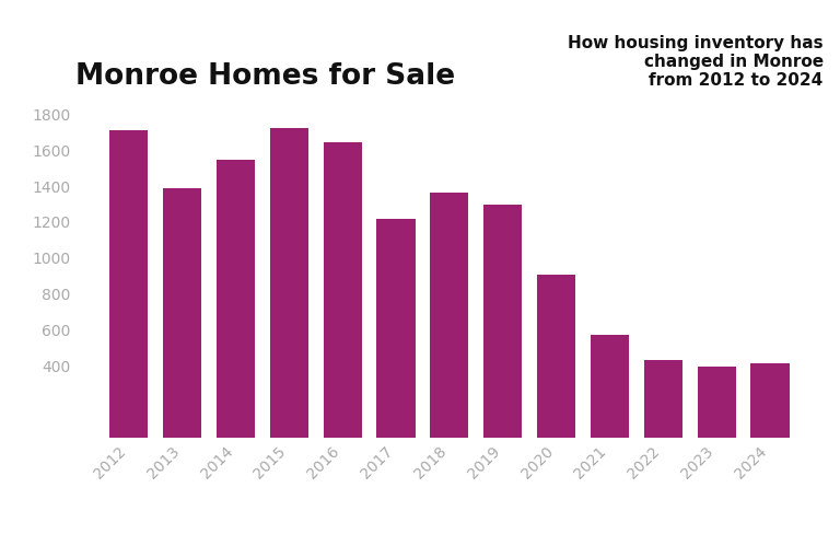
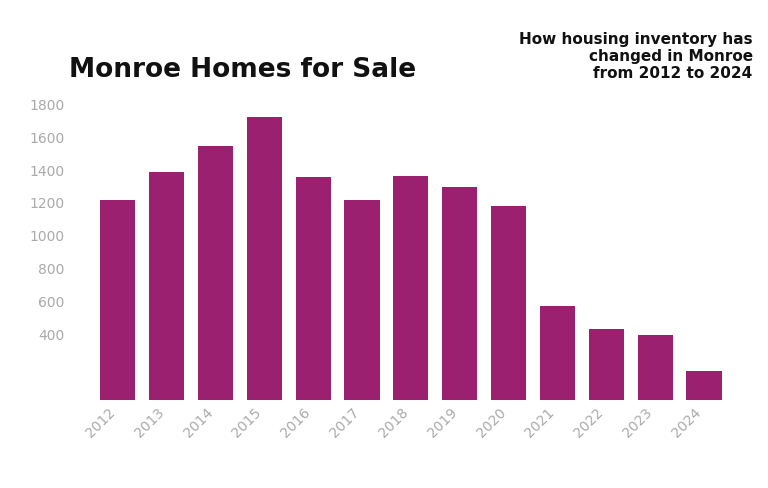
2012: 1710 -> 1220
2016: 1640 -> 1360
2020: 900 -> 1180
2024: 420 -> 180
